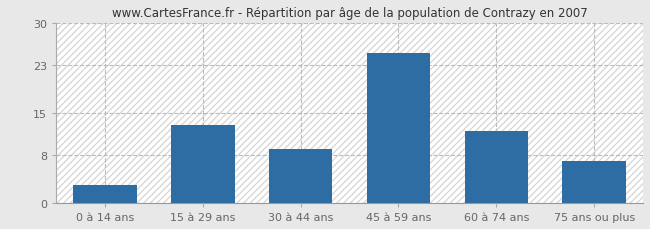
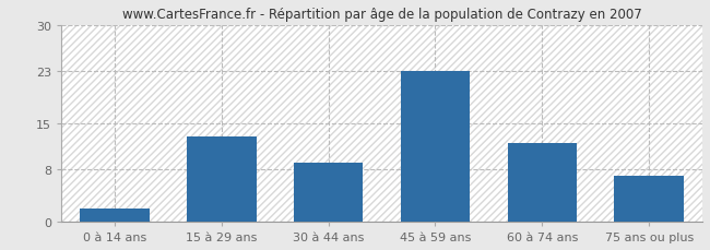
0 à 14 ans: 3 -> 2
45 à 59 ans: 25 -> 23
